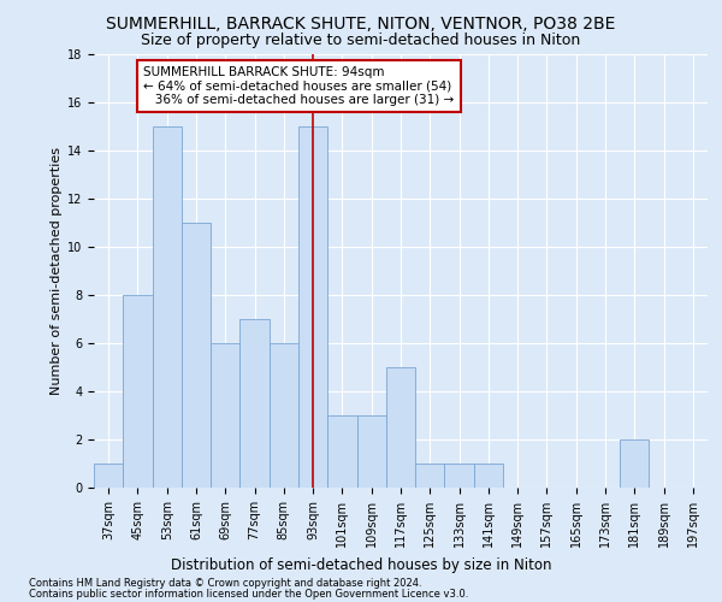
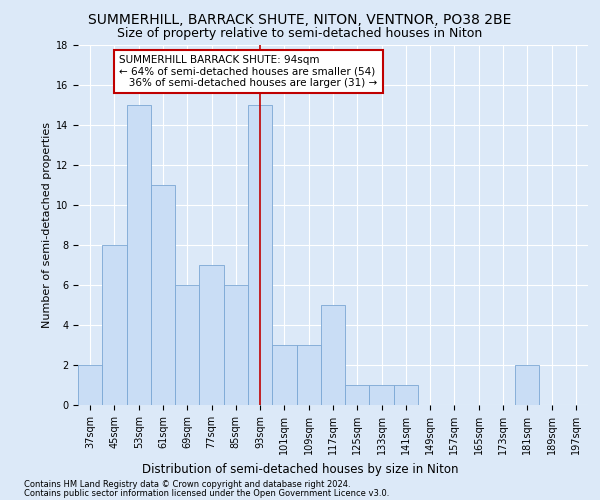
37sqm: 1 -> 2
